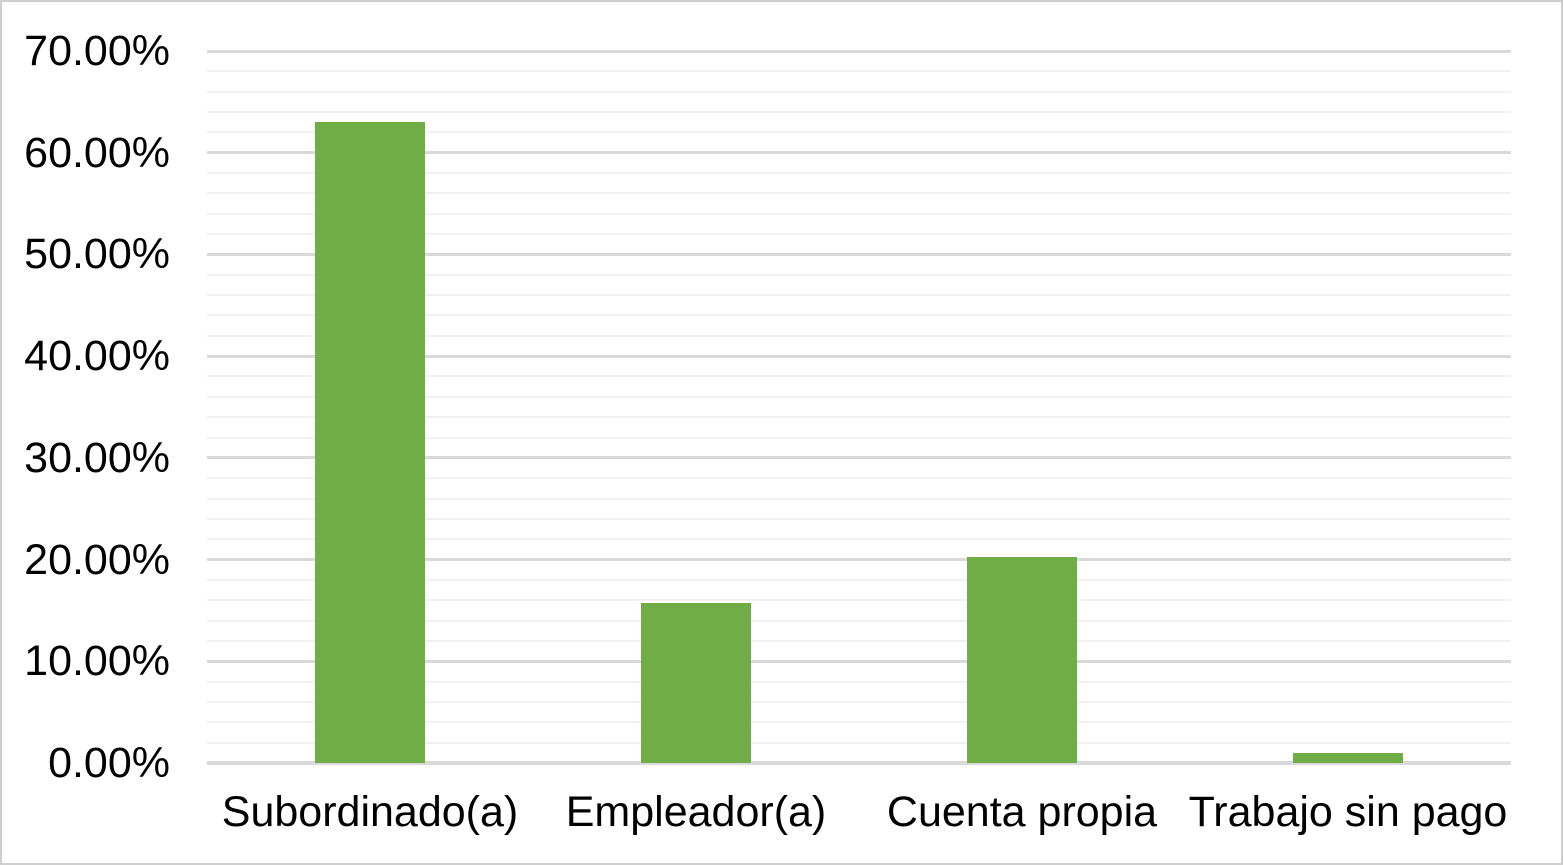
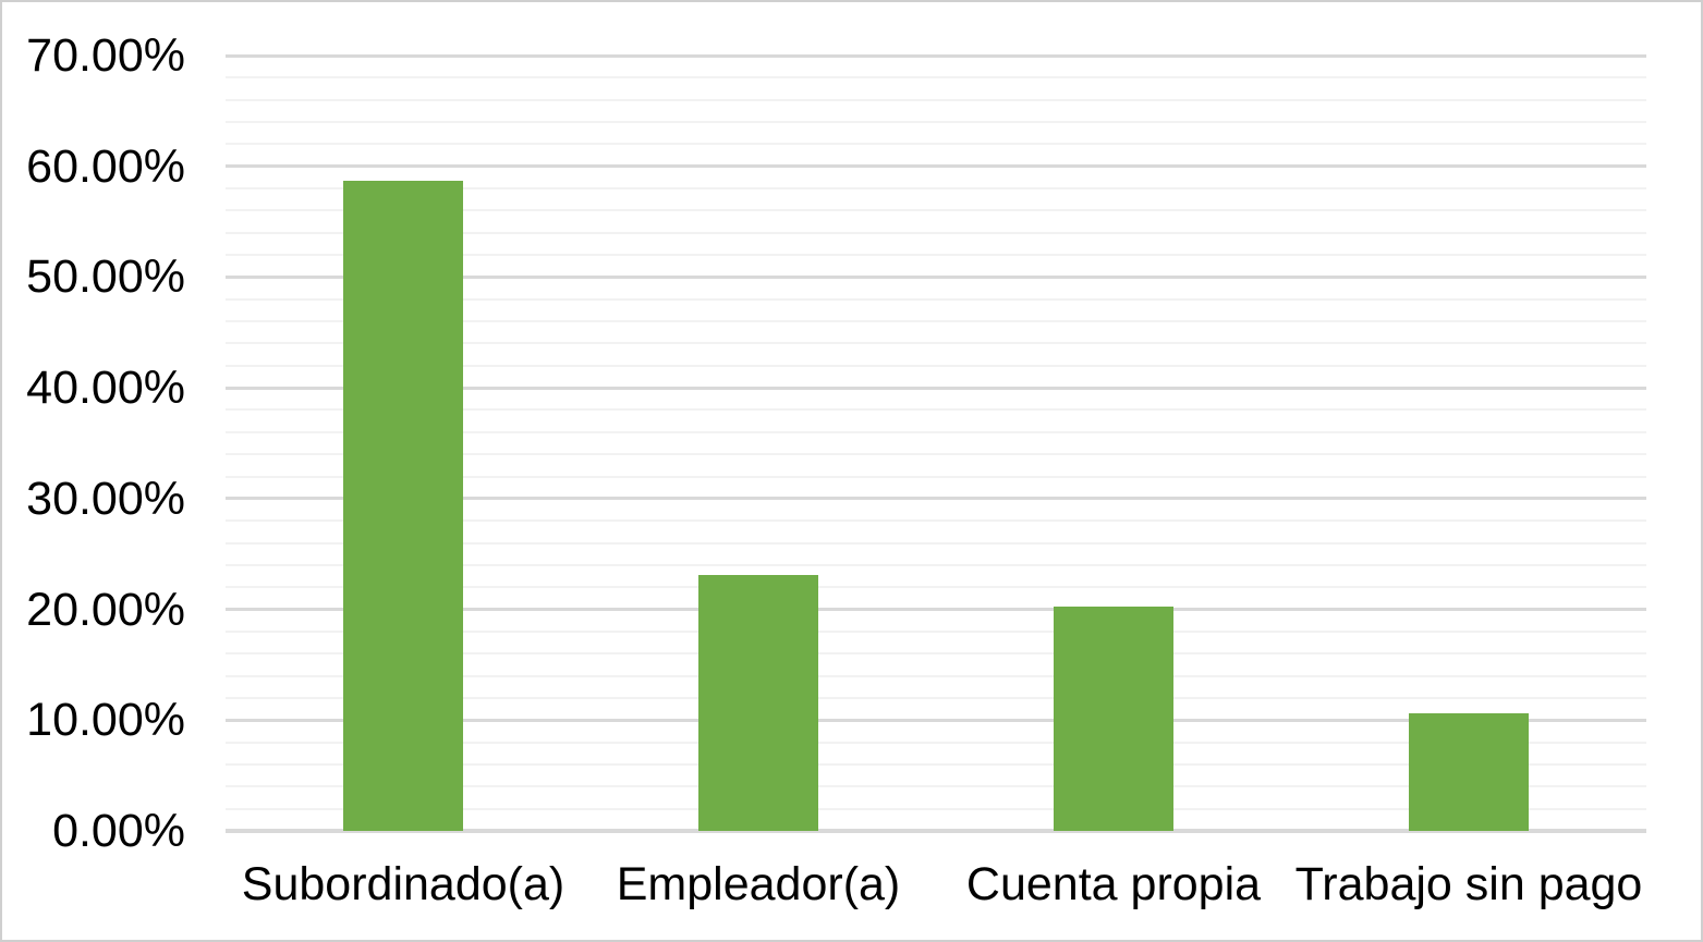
Subordinado(a): 63.0% -> 58.7%
Empleador(a): 15.7% -> 23.1%
Trabajo sin pago: 1.0% -> 10.6%
